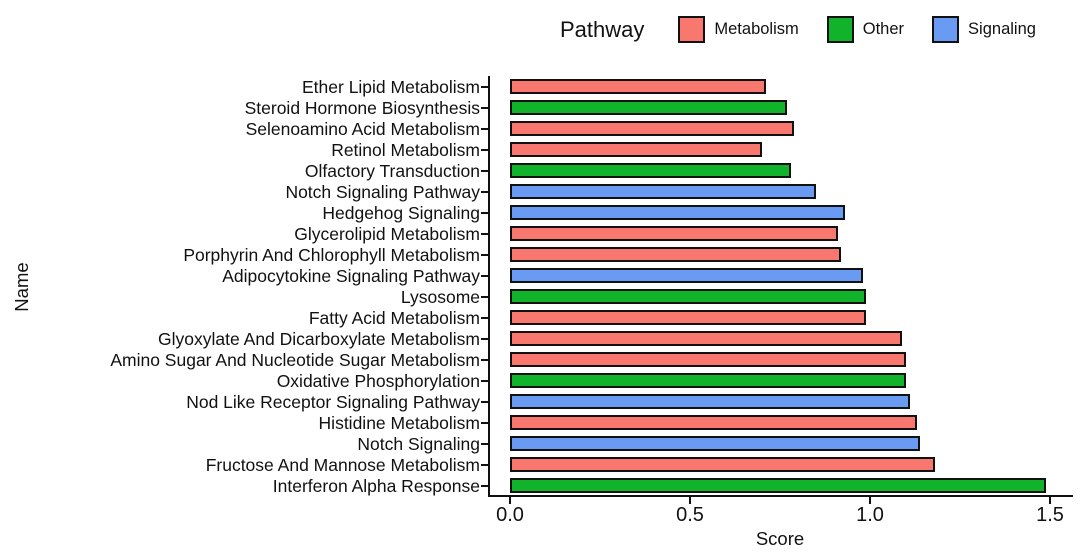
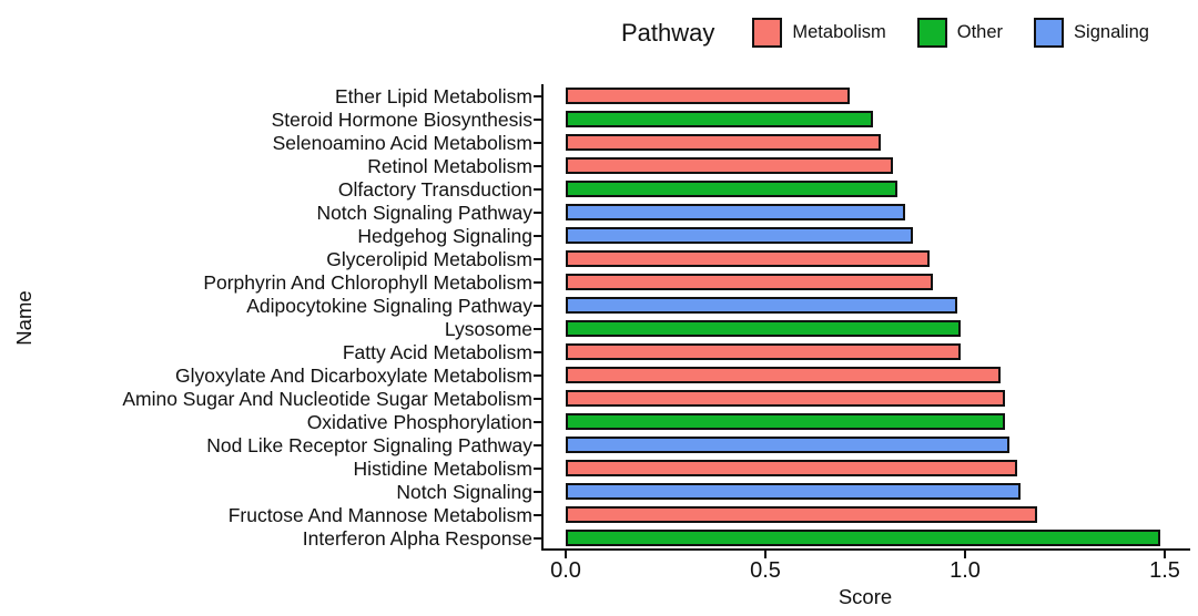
Retinol Metabolism: 0.70 -> 0.82
Olfactory Transduction: 0.78 -> 0.83
Hedgehog Signaling: 0.93 -> 0.87
